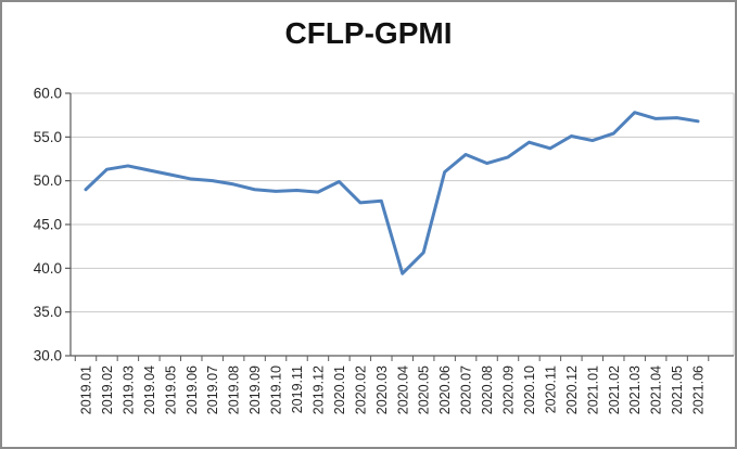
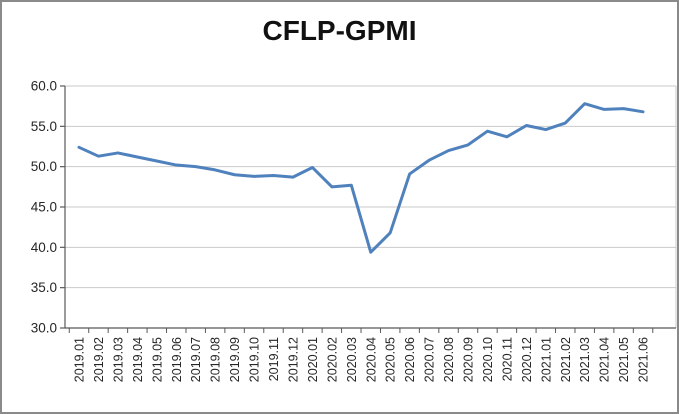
2019.01: 49 -> 52
2020.06: 51 -> 49
2020.07: 53 -> 51
